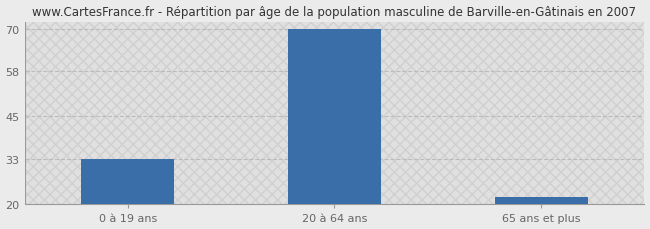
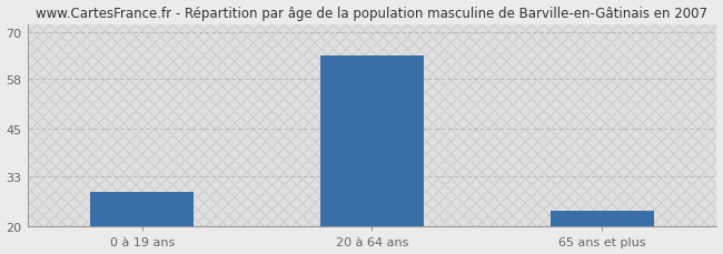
0 à 19 ans: 33 -> 29
20 à 64 ans: 70 -> 64
65 ans et plus: 22 -> 24
